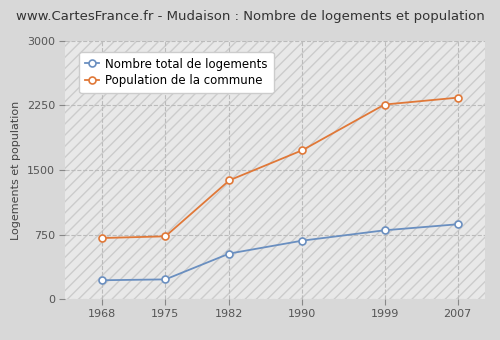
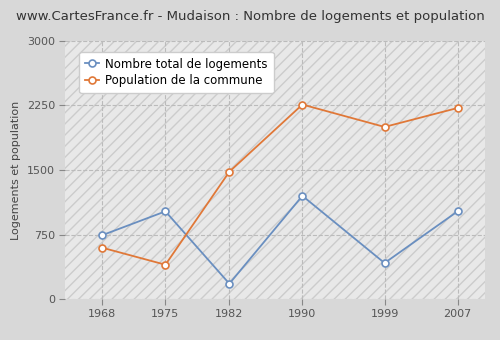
Nombre total de logements/1968: 220 -> 740
Population de la commune/1968: 710 -> 600
Nombre total de logements/1975: 230 -> 1020
Population de la commune/1975: 730 -> 400
Nombre total de logements/1982: 530 -> 180
Population de la commune/1982: 1380 -> 1480
Nombre total de logements/1990: 680 -> 1200
Population de la commune/1990: 1730 -> 2260
Nombre total de logements/1999: 800 -> 420
Population de la commune/1999: 2260 -> 2000
Nombre total de logements/2007: 870 -> 1020
Population de la commune/2007: 2340 -> 2220
